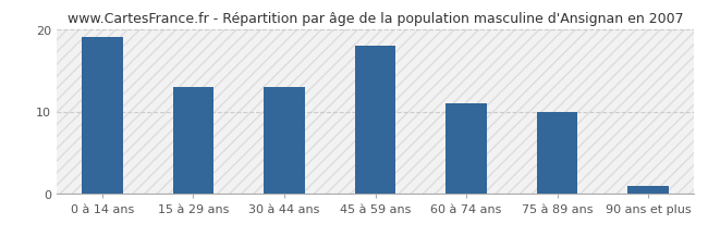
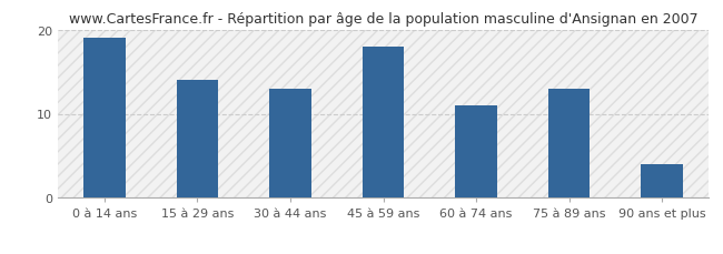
15 à 29 ans: 13 -> 14
75 à 89 ans: 10 -> 13
90 ans et plus: 1 -> 4
